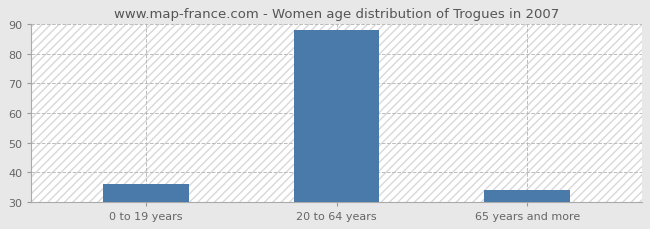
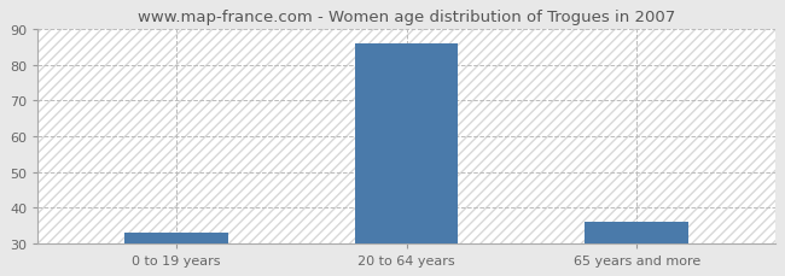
0 to 19 years: 36 -> 33
20 to 64 years: 88 -> 86
65 years and more: 34 -> 36
